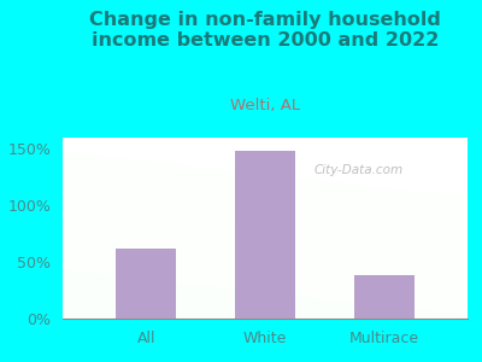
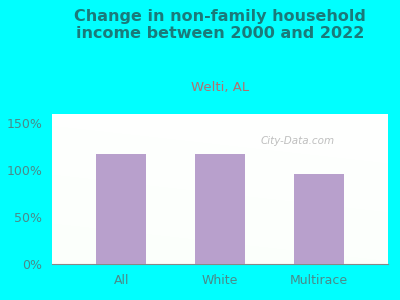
All: 62% -> 117%
White: 148% -> 117%
Multirace: 38% -> 96%
